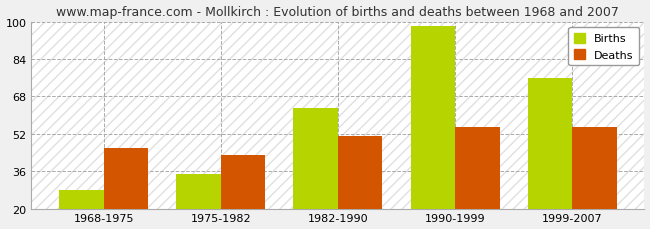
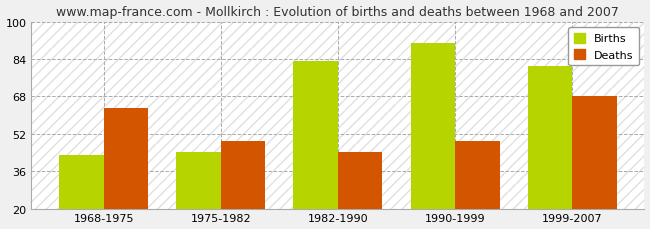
Births/1968-1975: 28 -> 43
Deaths/1968-1975: 46 -> 63
Births/1975-1982: 35 -> 44
Deaths/1975-1982: 43 -> 49
Births/1982-1990: 63 -> 83
Deaths/1982-1990: 51 -> 44
Births/1990-1999: 98 -> 91
Deaths/1990-1999: 55 -> 49
Births/1999-2007: 76 -> 81
Deaths/1999-2007: 55 -> 68
